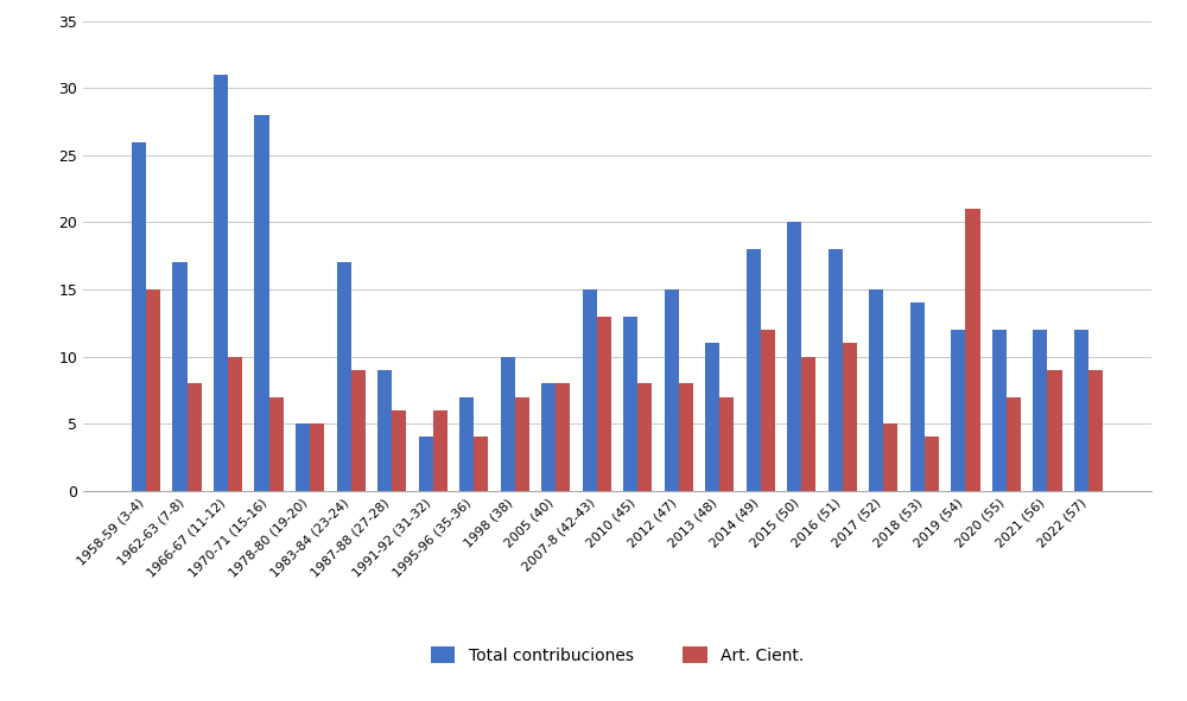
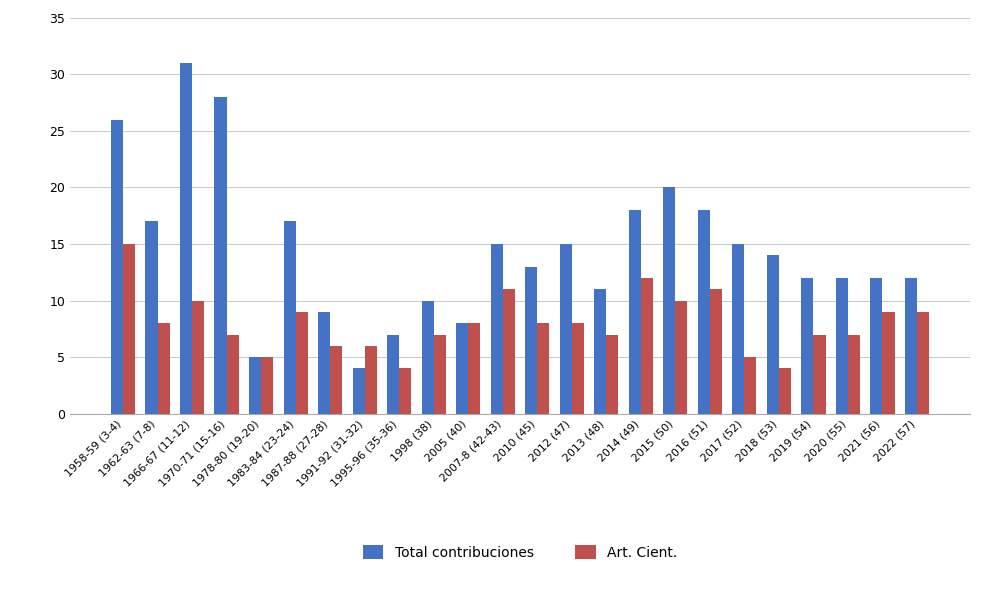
Art. Cient./2007-8 (42-43): 13 -> 11
Art. Cient./2019 (54): 21 -> 7
